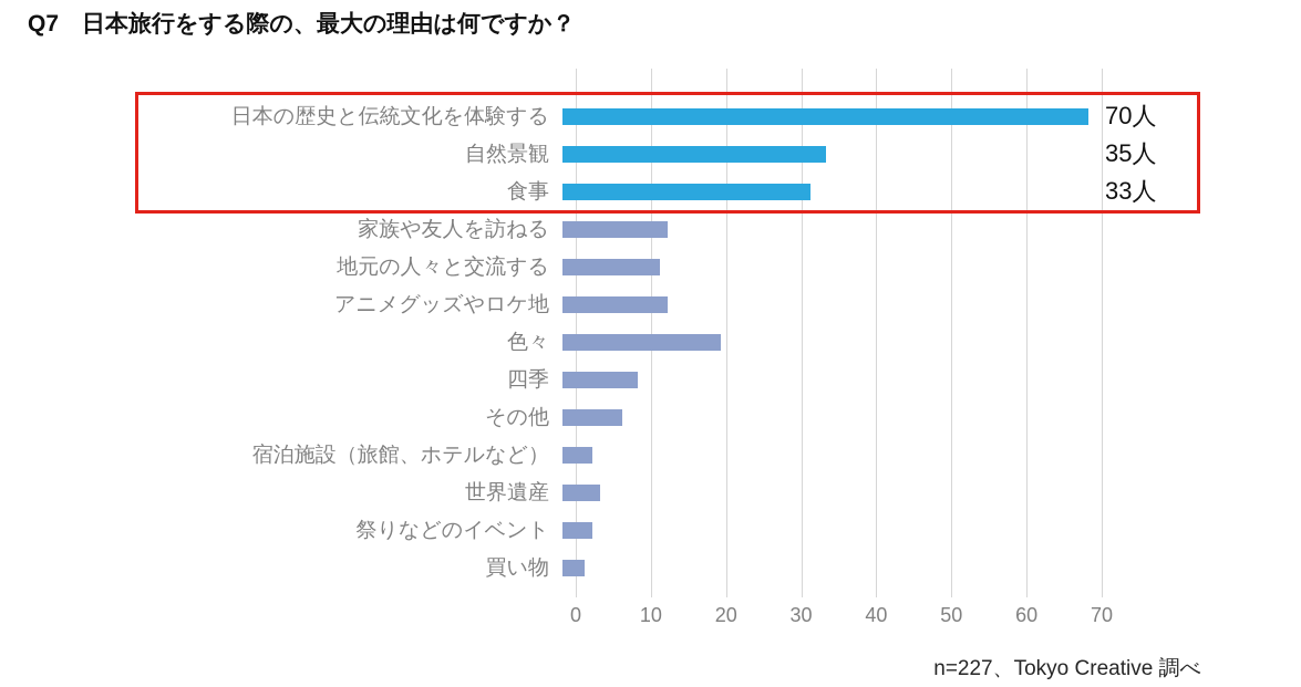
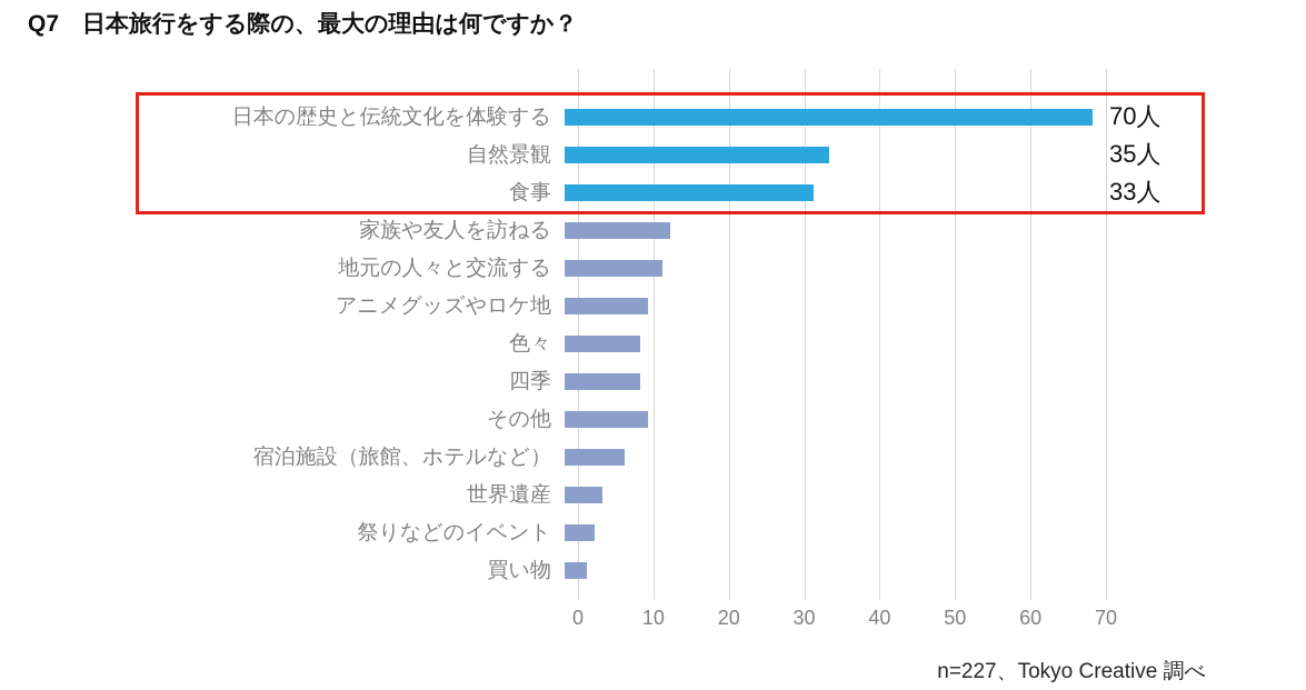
アニメグッズやロケ地: 14 -> 11
色々: 21 -> 10
その他: 8 -> 11
宿泊施設（旅館、ホテルなど）: 4 -> 8
